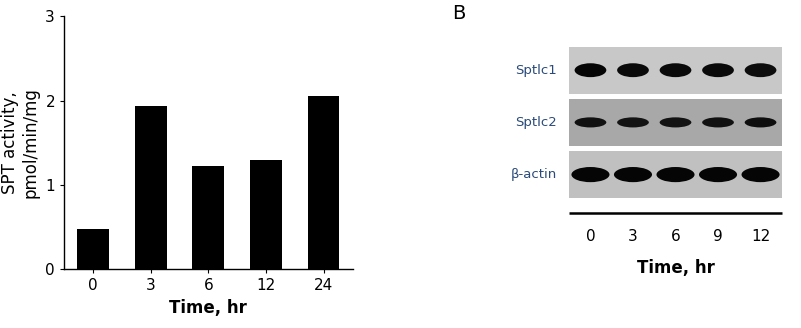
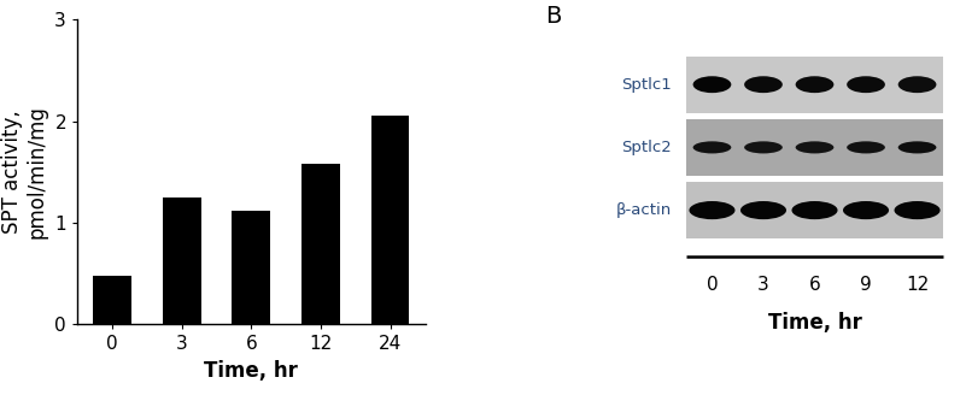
3: 1.94 -> 1.25
6: 1.22 -> 1.12
12: 1.30 -> 1.58
